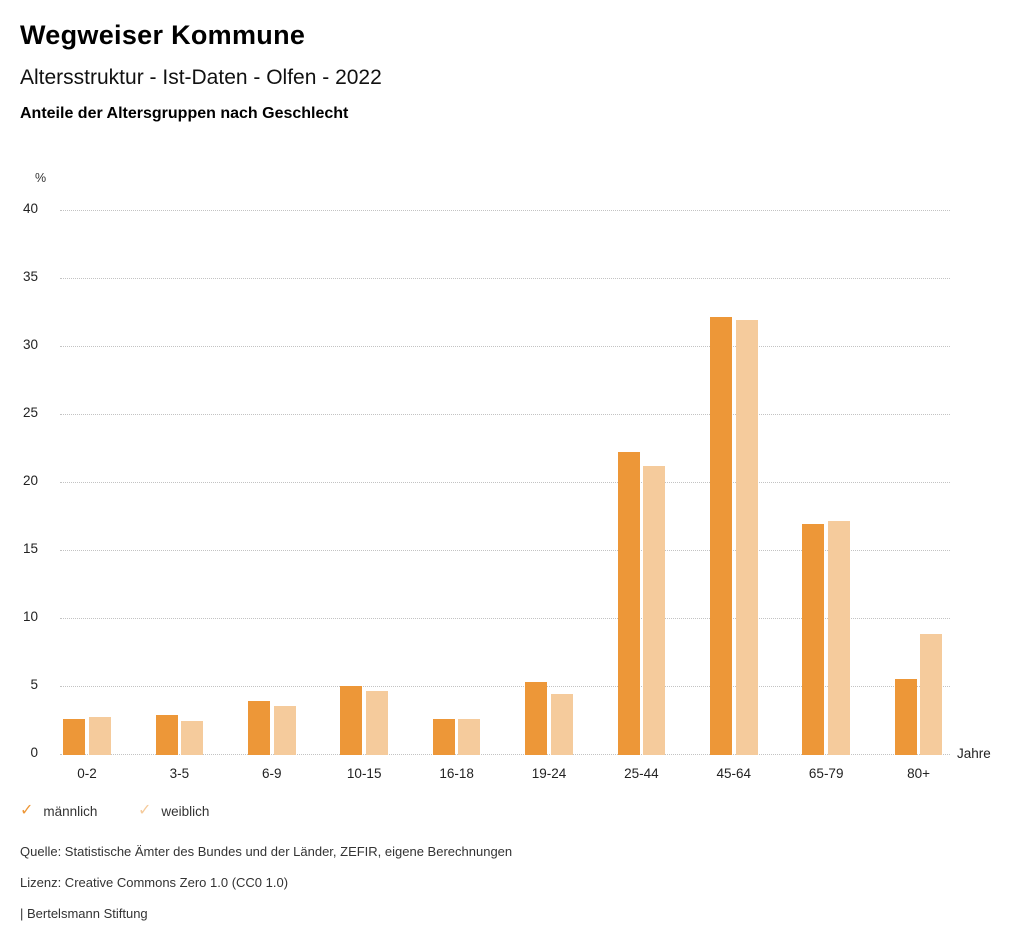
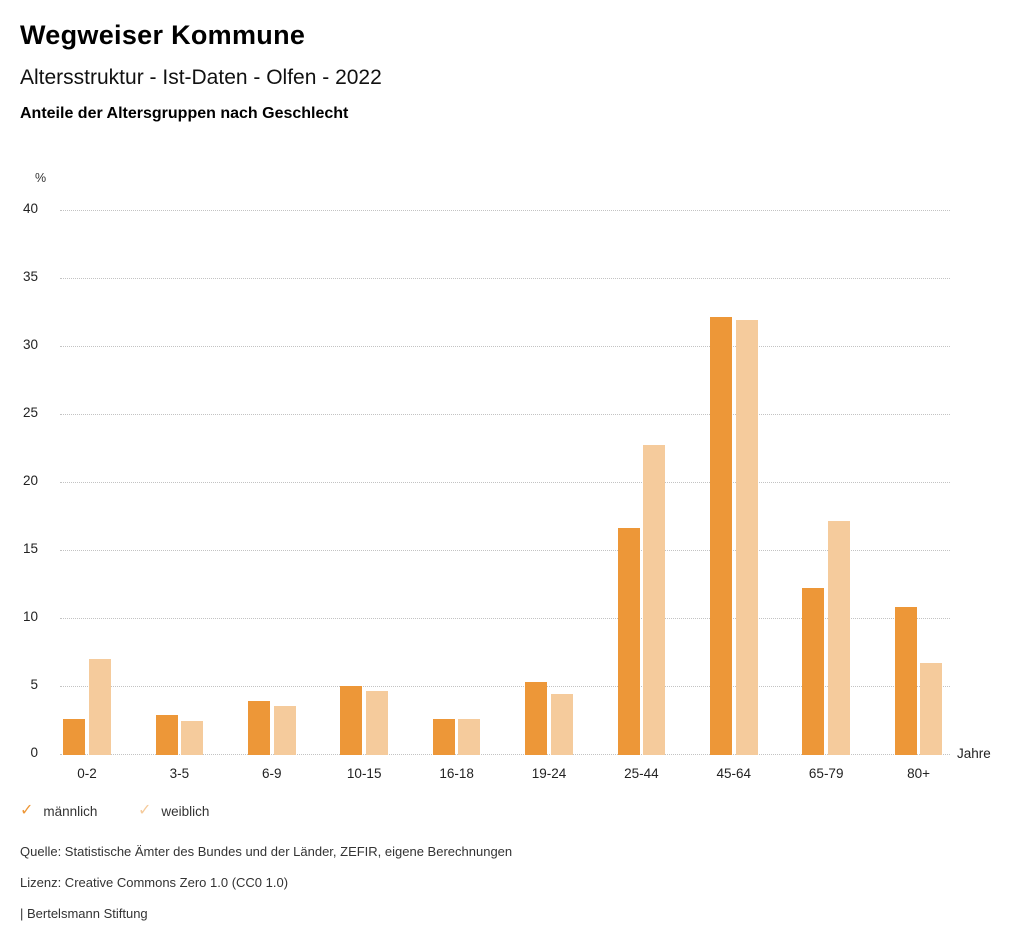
weiblich/0-2: 2.7 -> 7.0
männlich/25-44: 22.2 -> 16.6
weiblich/25-44: 21.2 -> 22.7
männlich/65-79: 16.9 -> 12.2
männlich/80+: 5.5 -> 10.8
weiblich/80+: 8.8 -> 6.7
